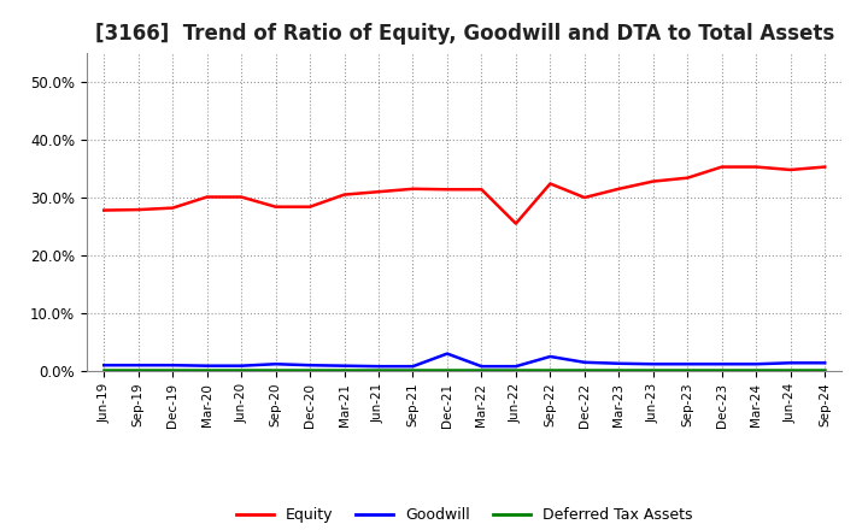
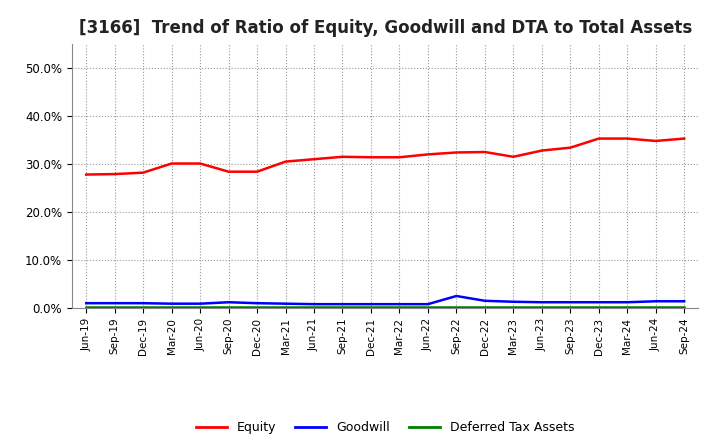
Goodwill/Dec-21: 3.0% -> 0.8%
Equity/Jun-22: 25.5% -> 32.0%
Equity/Dec-22: 30.0% -> 32.5%
